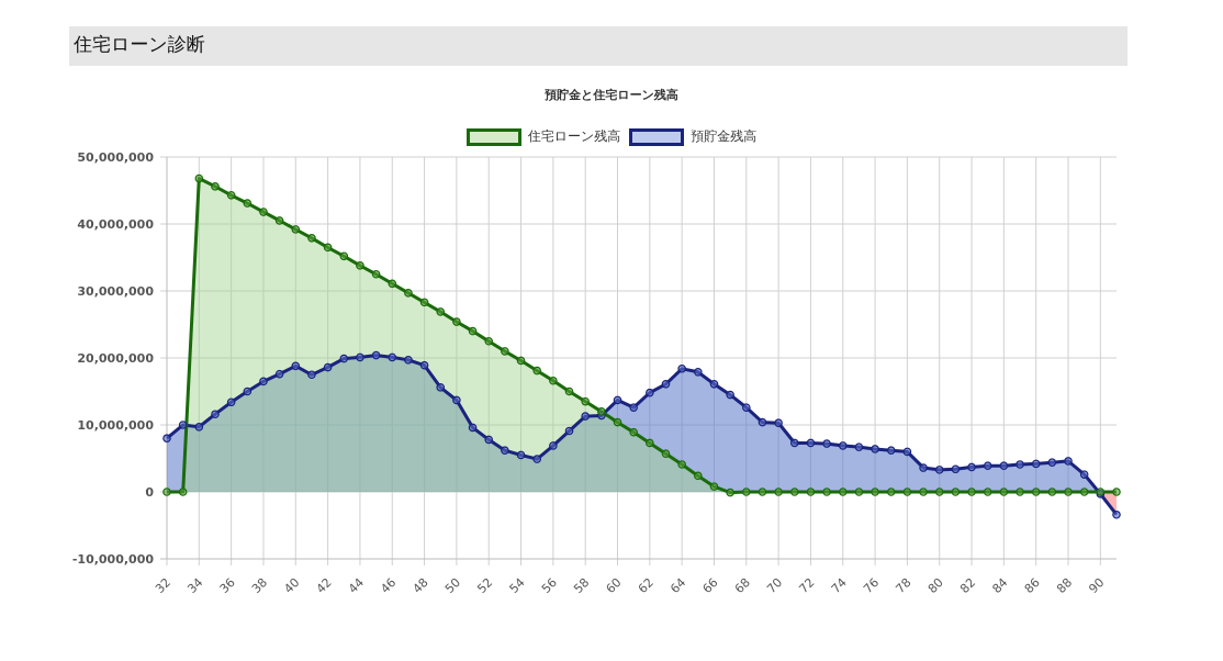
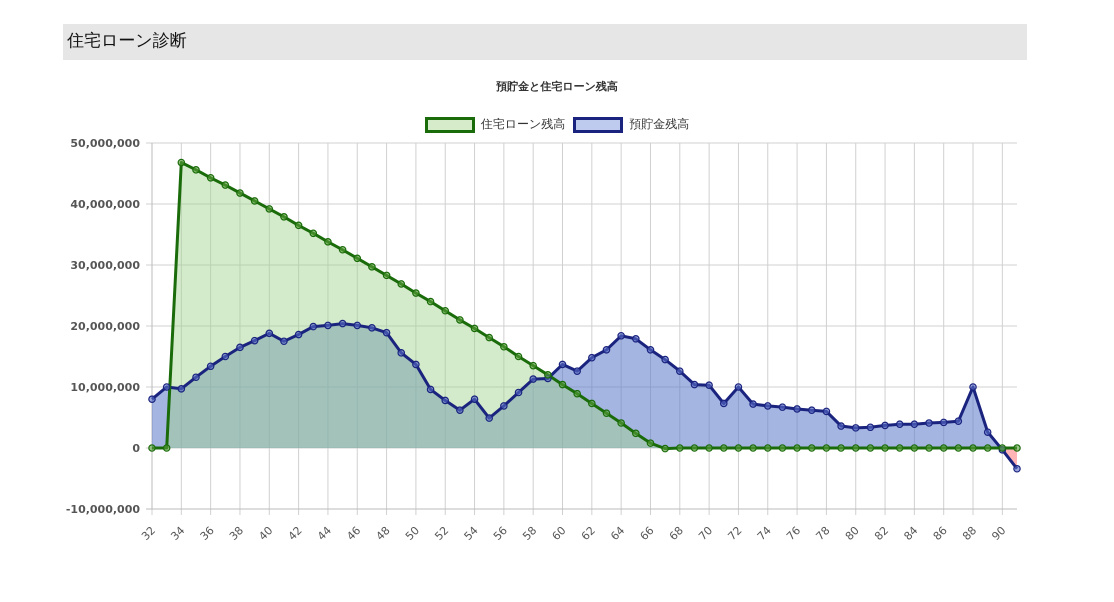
預貯金残高/54: 6000000 -> 8000000
預貯金残高/72: 7000000 -> 10000000
預貯金残高/88: 5000000 -> 10000000
